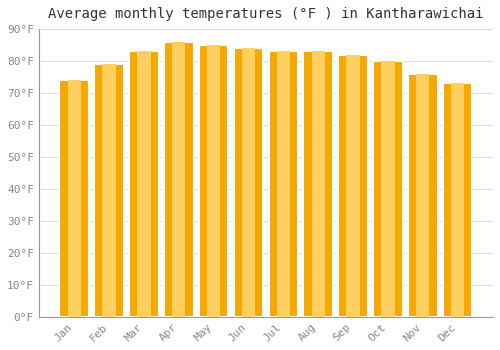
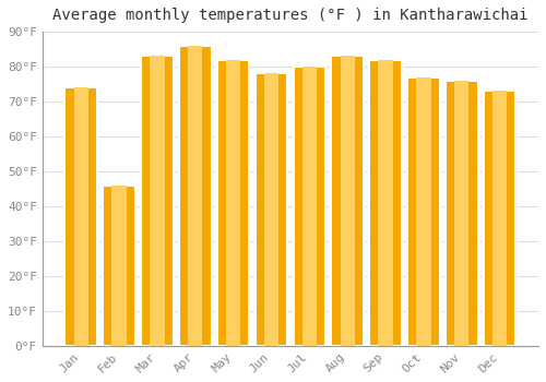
Feb: 79°F -> 46°F
May: 85°F -> 82°F
Jun: 84°F -> 78°F
Jul: 83°F -> 80°F
Oct: 80°F -> 77°F
